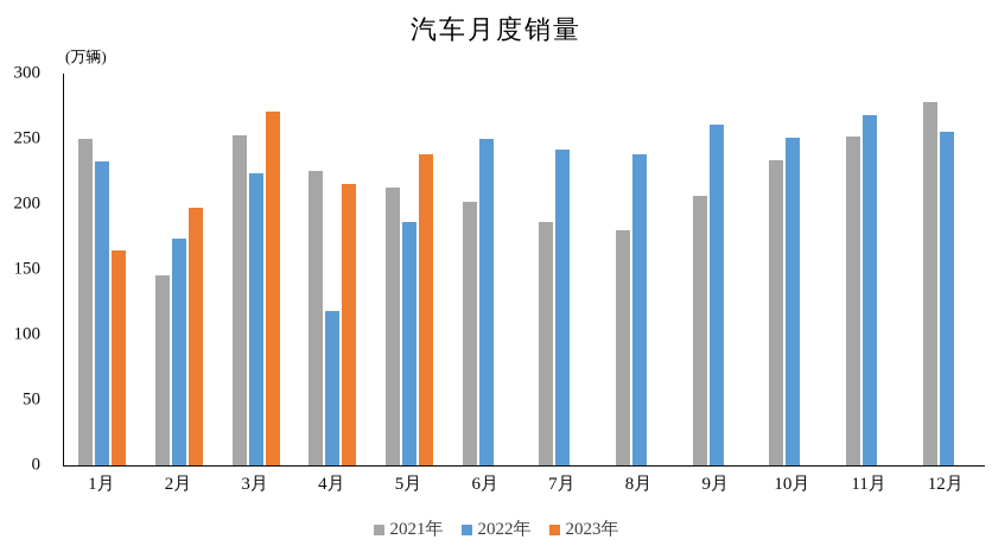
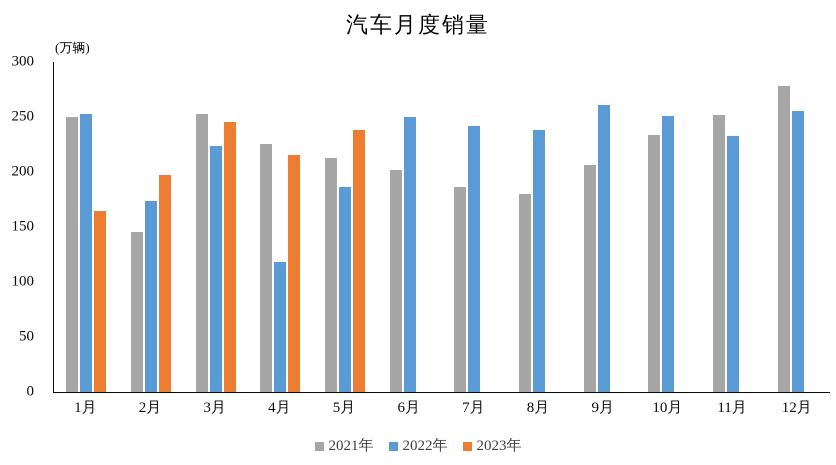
2022年/1月: 233 -> 253
2023年/3月: 271 -> 245
2022年/11月: 268 -> 233
